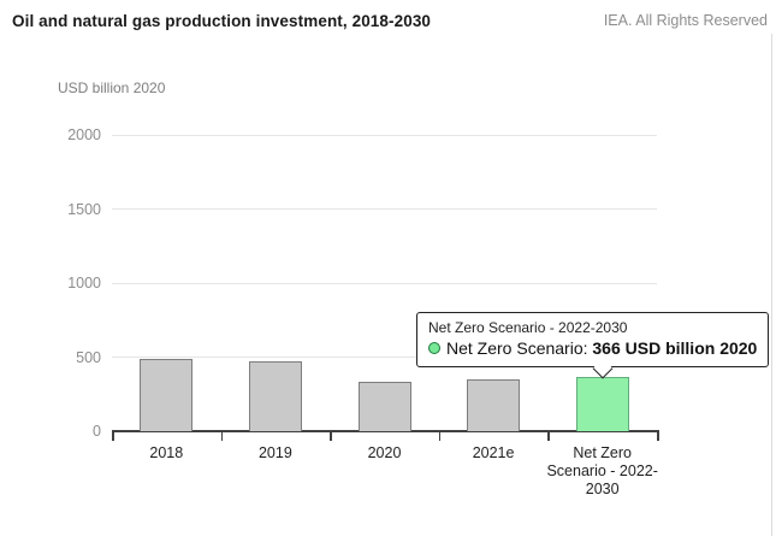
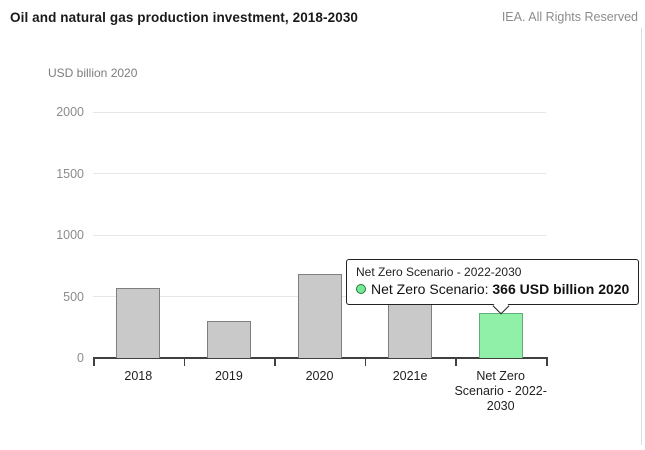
2018: 480 -> 570
2019: 480 -> 300
2020: 330 -> 680
2021e: 350 -> 550
